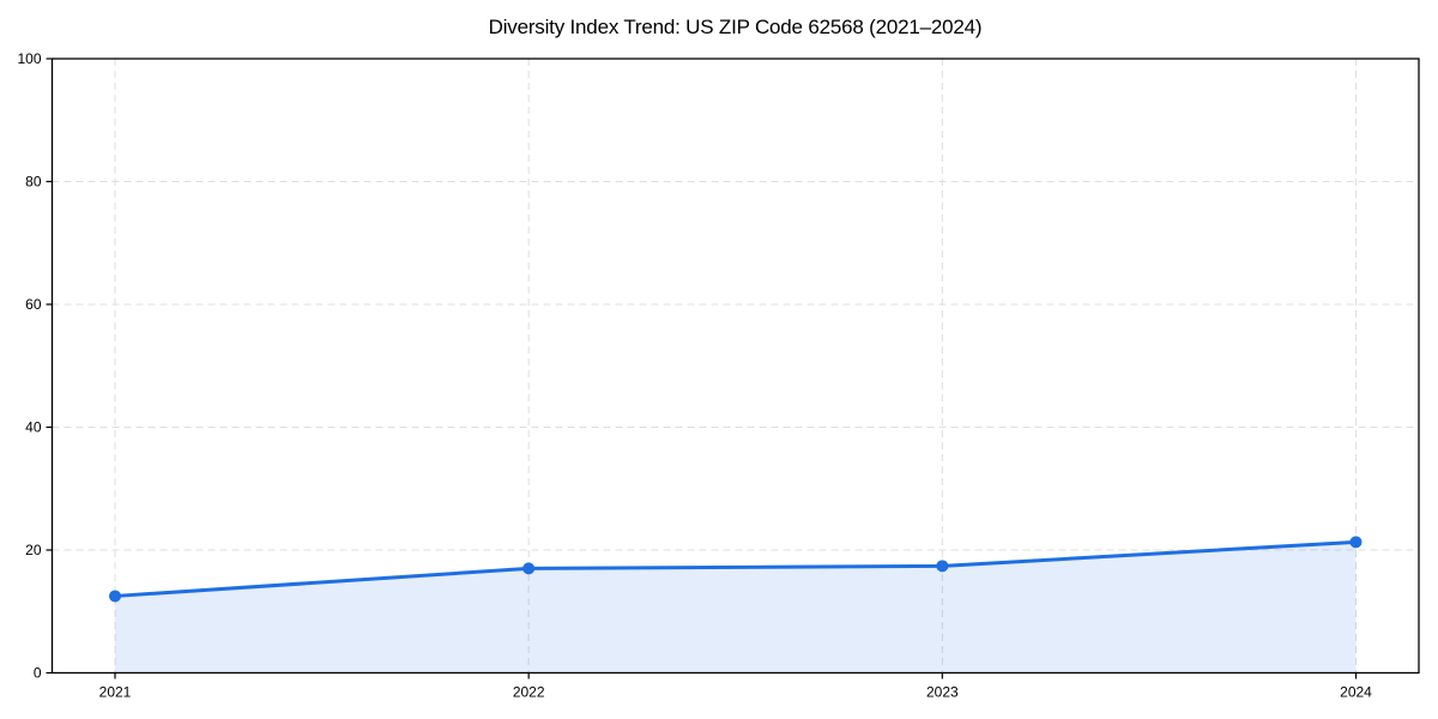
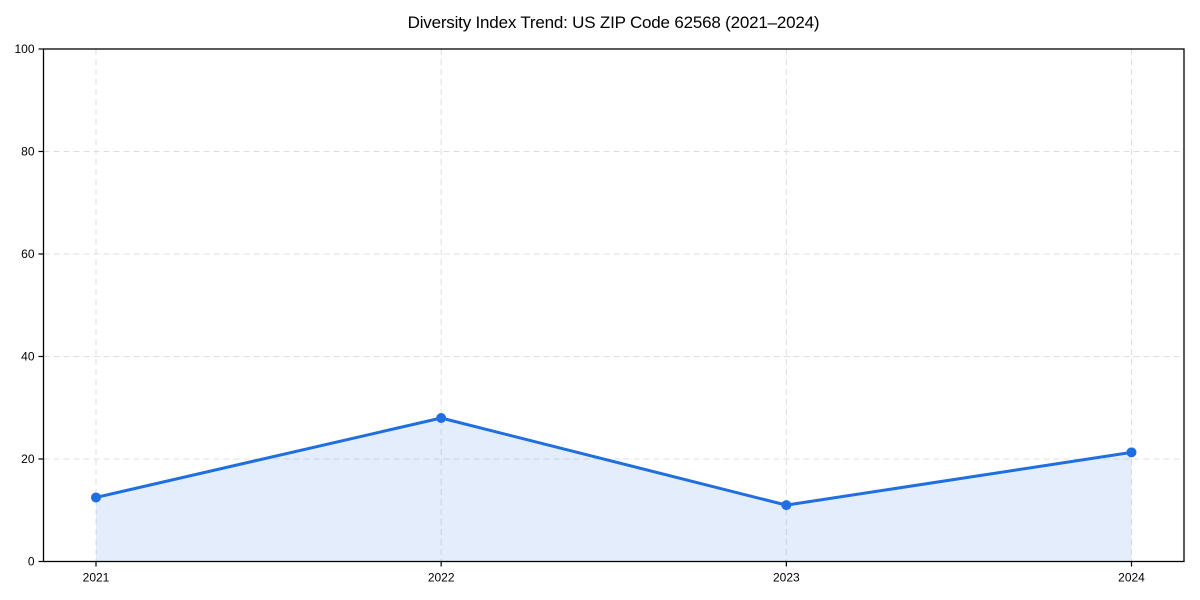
2022: 17 -> 28
2023: 17 -> 11
